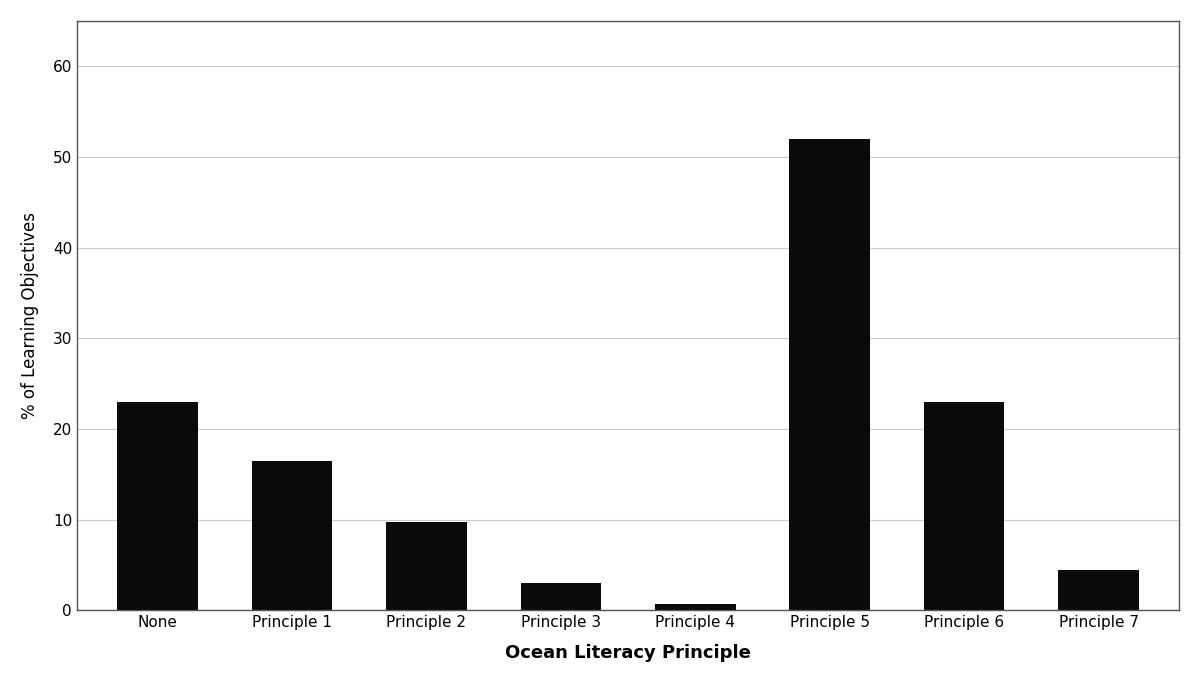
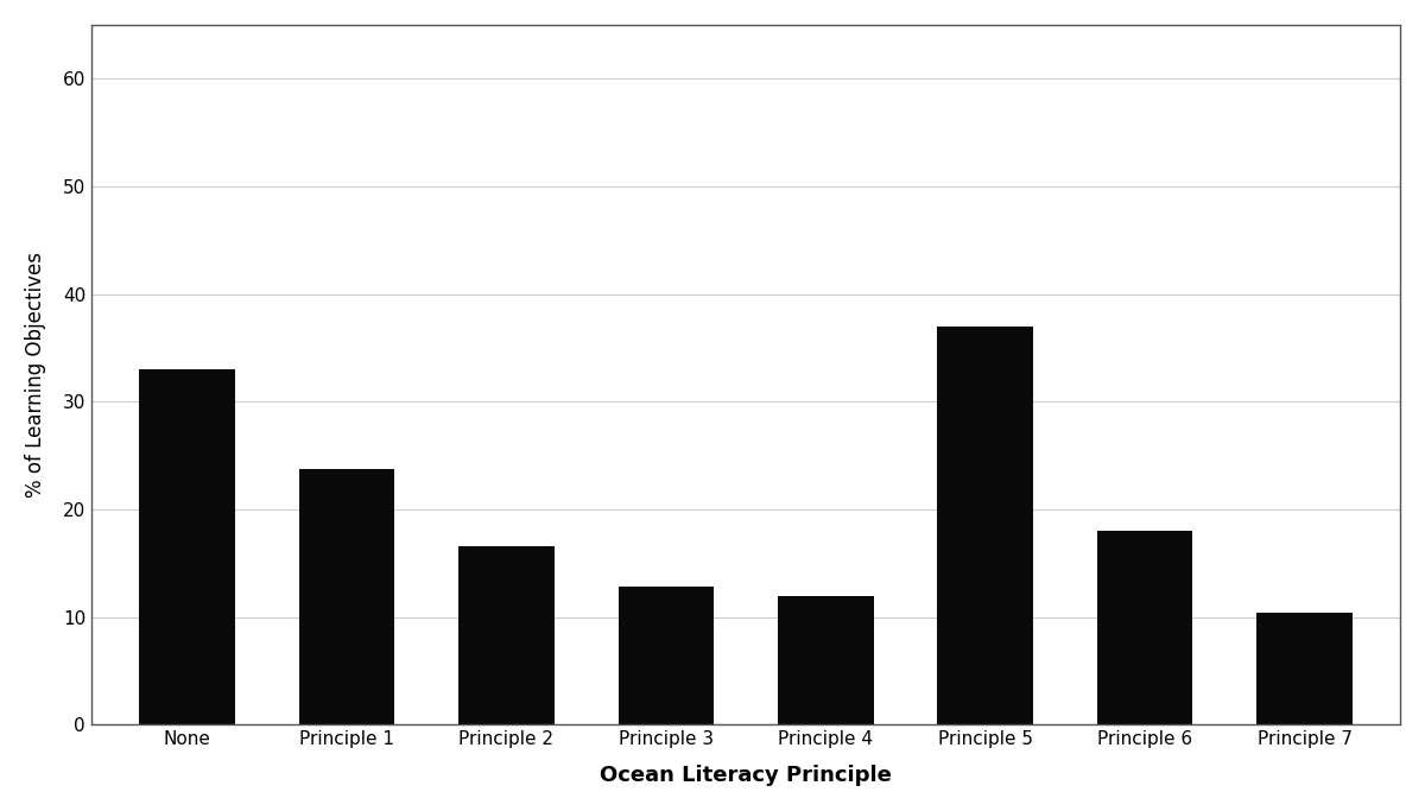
None: 23.0 -> 33.0
Principle 1: 16.5 -> 23.8
Principle 2: 9.7 -> 16.6
Principle 3: 3.0 -> 12.8
Principle 4: 0.7 -> 12.0
Principle 5: 52.0 -> 37.0
Principle 6: 23.0 -> 18.0
Principle 7: 4.5 -> 10.4
